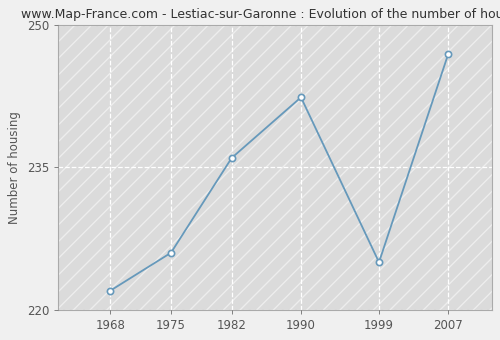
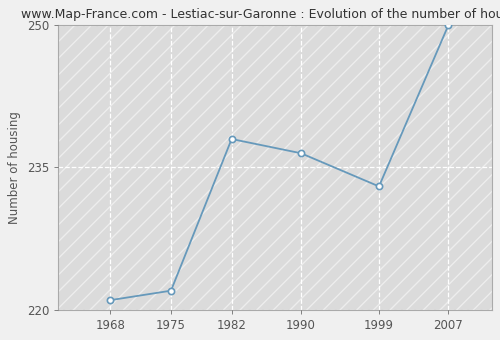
1968: 222.0 -> 221.0
1975: 226.0 -> 222.0
1982: 236.0 -> 238.0
1990: 242.4 -> 236.5
1999: 225.0 -> 233.0
2007: 247.0 -> 250.0
